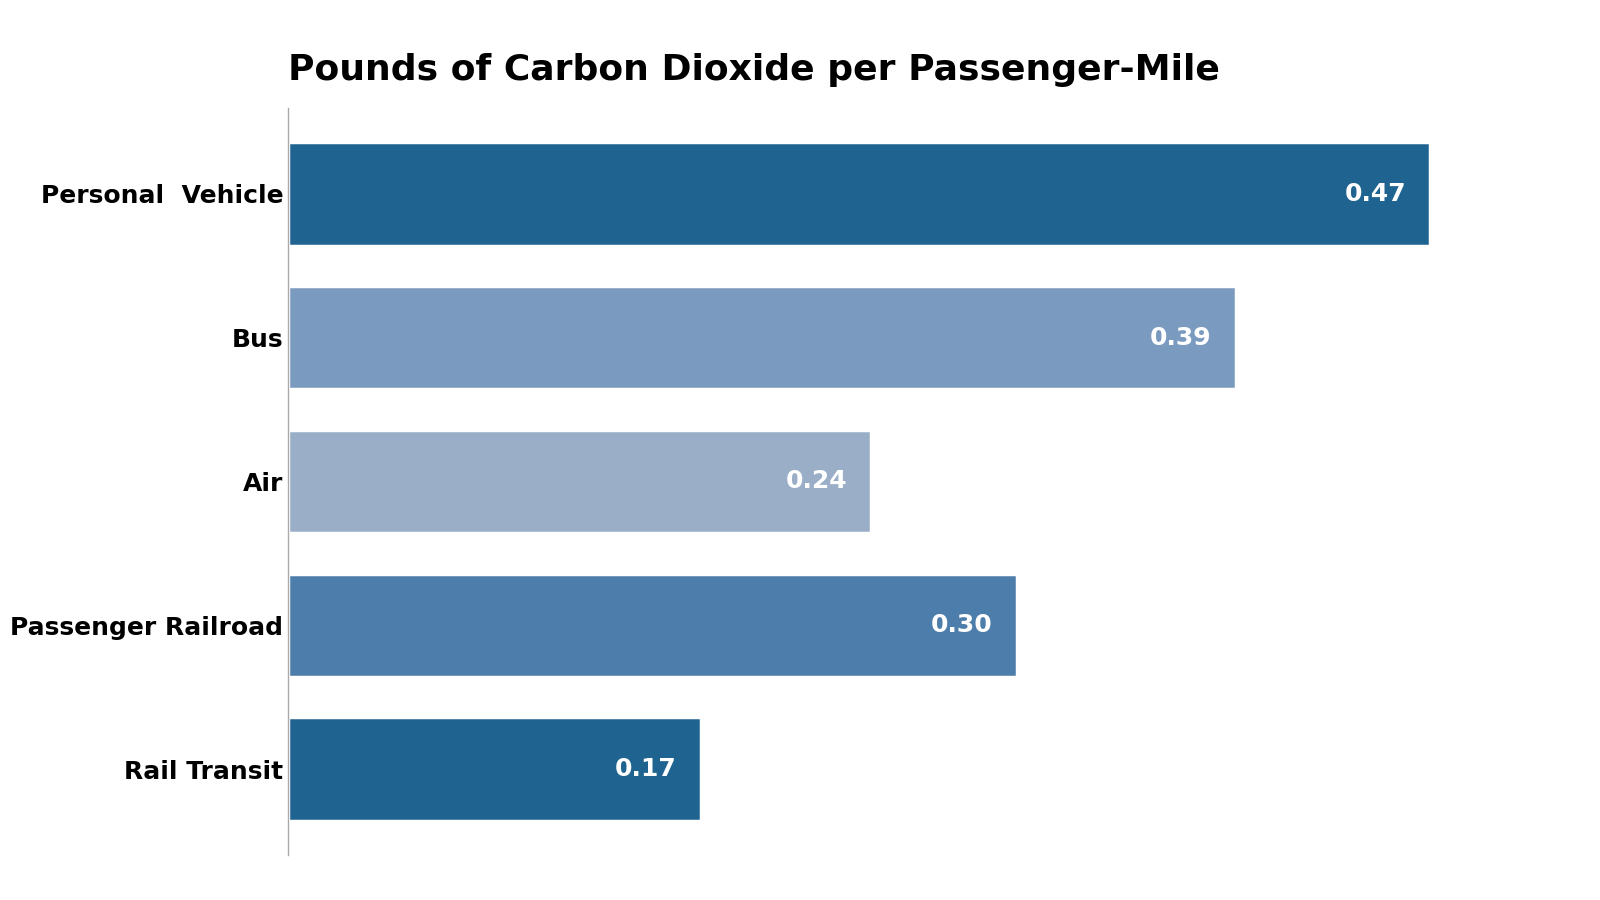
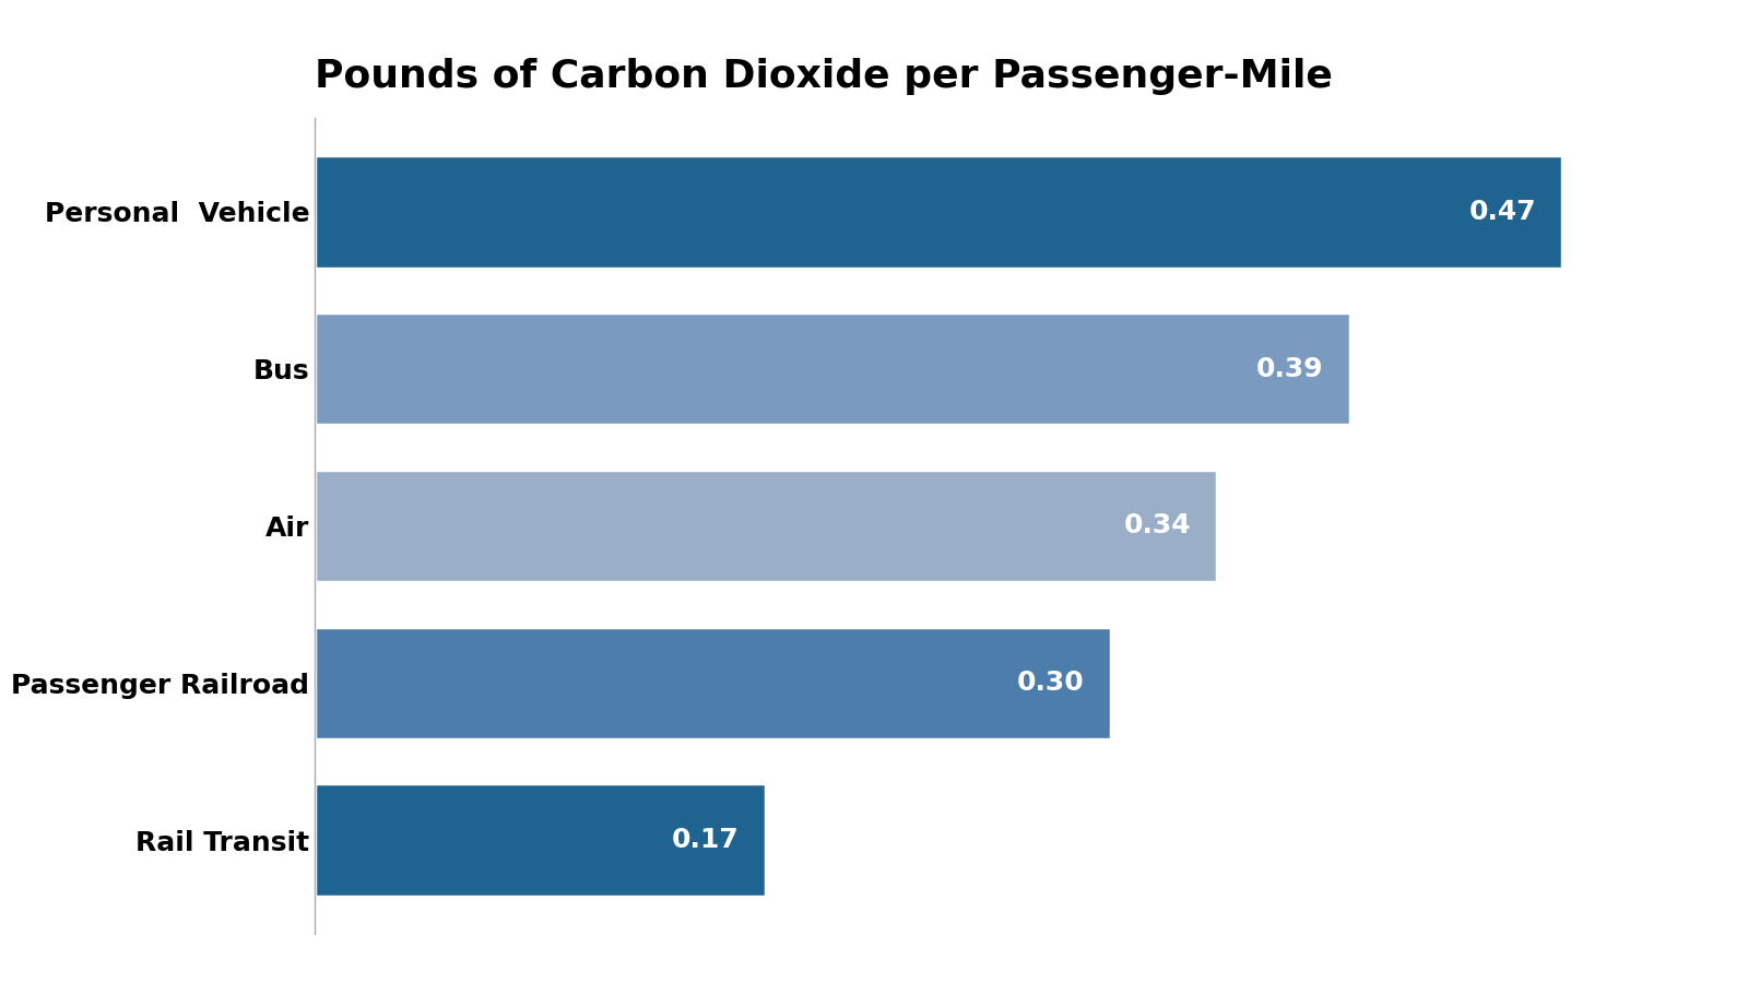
Air: 0.24 -> 0.34
